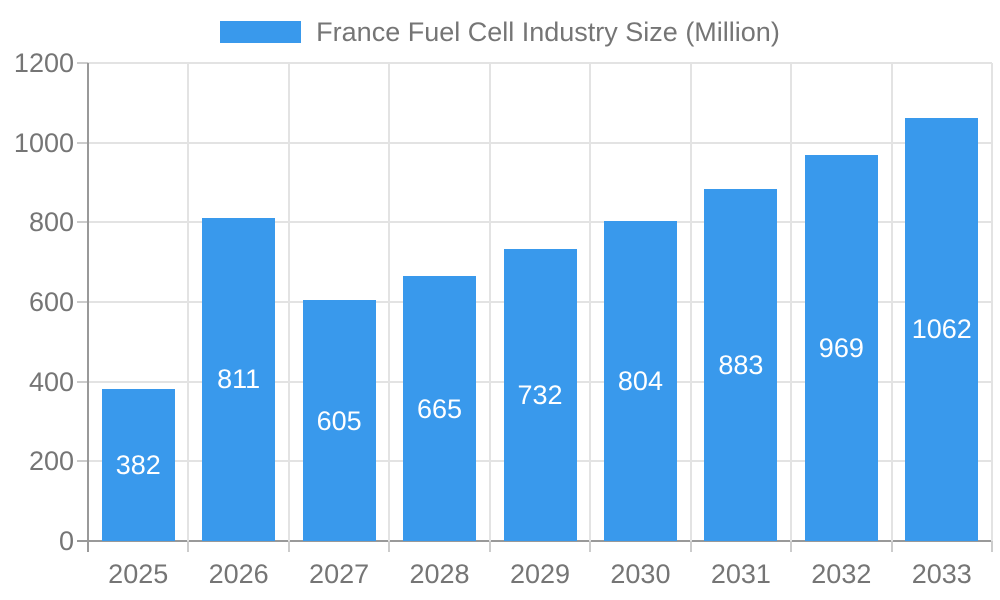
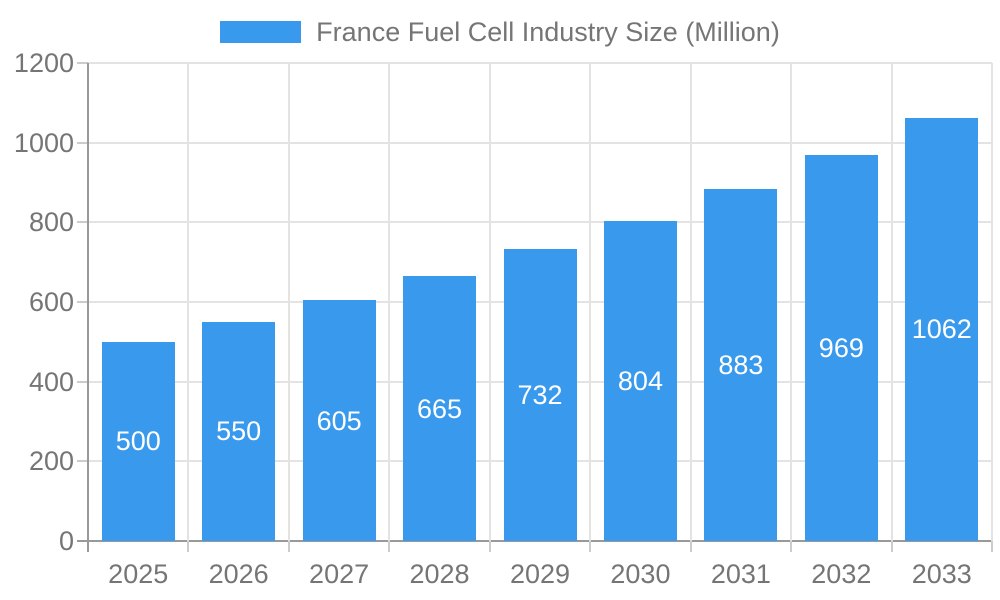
2025: 382 -> 500
2026: 811 -> 550
